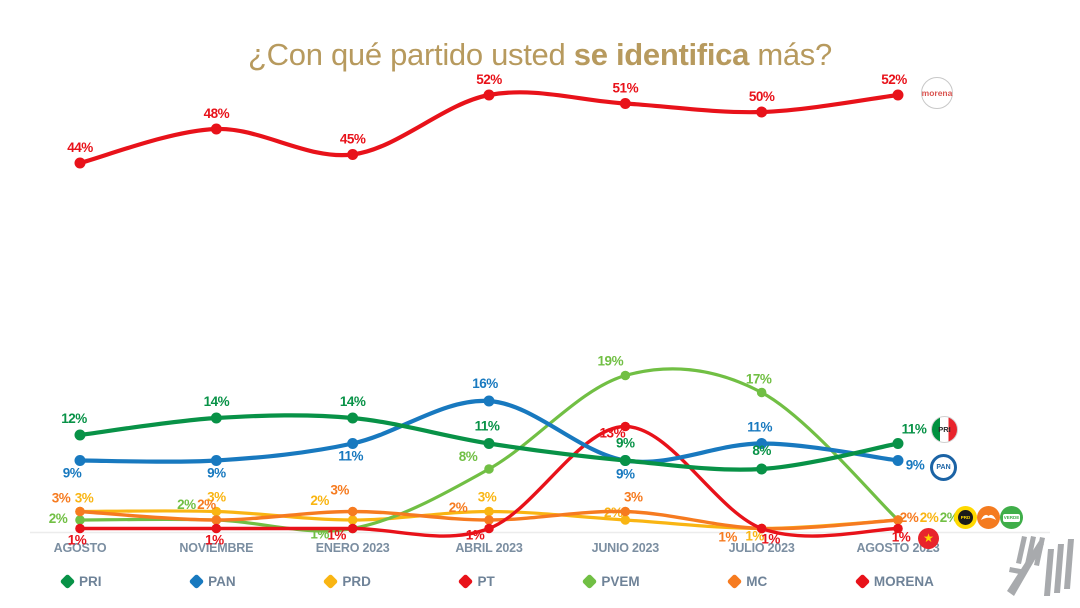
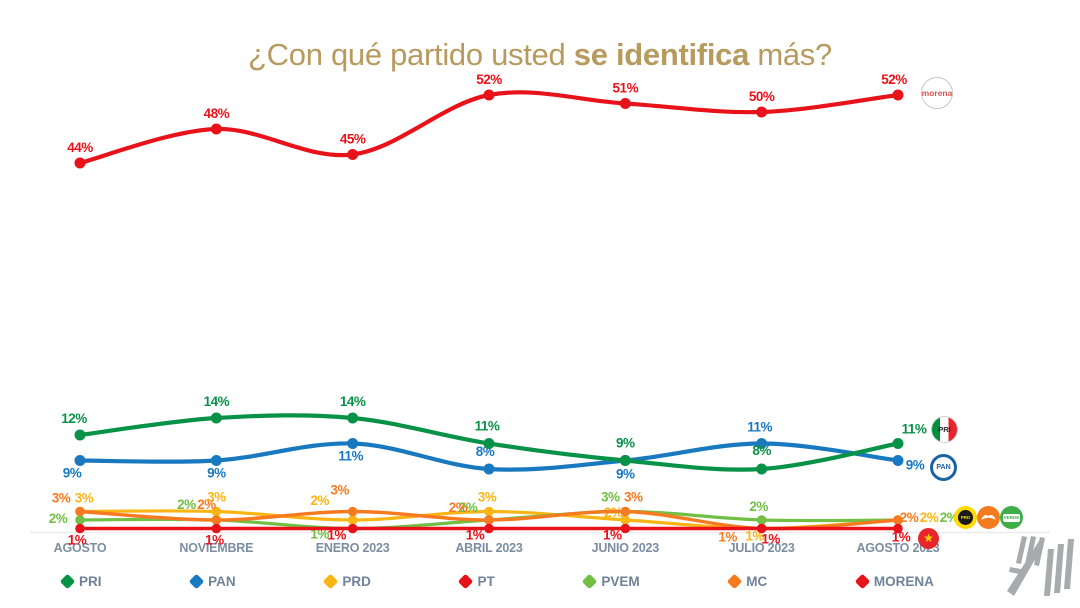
PAN/ABRIL 2023: 16% -> 8%
PVEM/ABRIL 2023: 8% -> 2%
PT/JUNIO 2023: 13% -> 1%
PVEM/JUNIO 2023: 19% -> 3%
PVEM/JULIO 2023: 17% -> 2%
